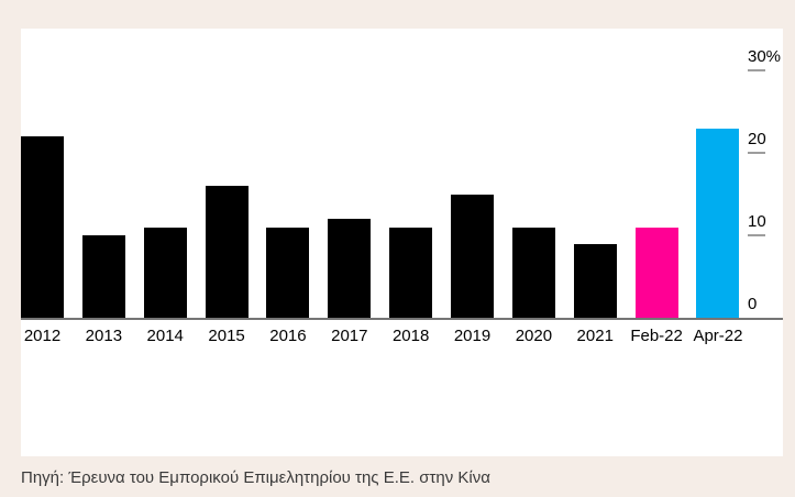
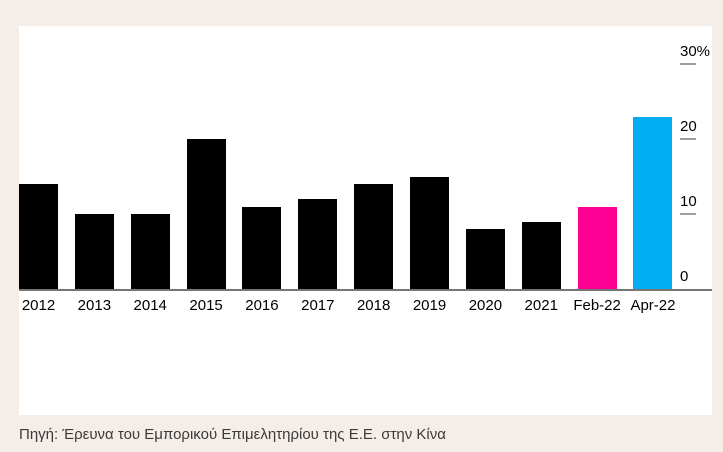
2012: 22% -> 14%
2014: 11% -> 10%
2015: 16% -> 20%
2018: 11% -> 14%
2020: 11% -> 8%
